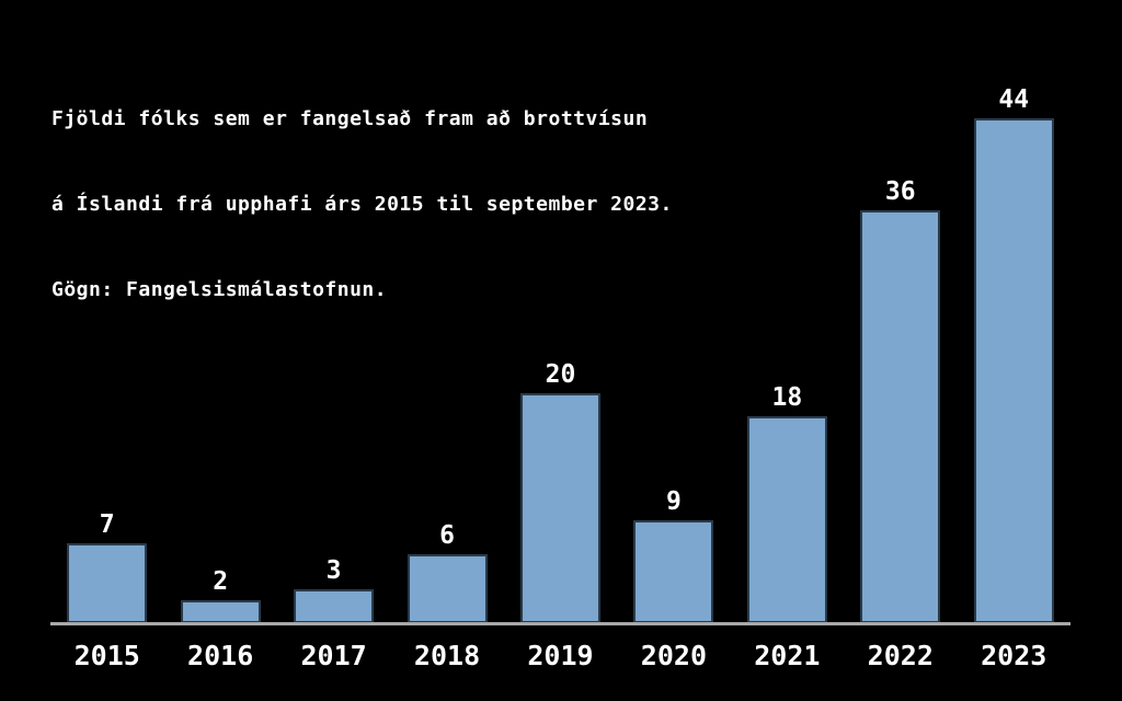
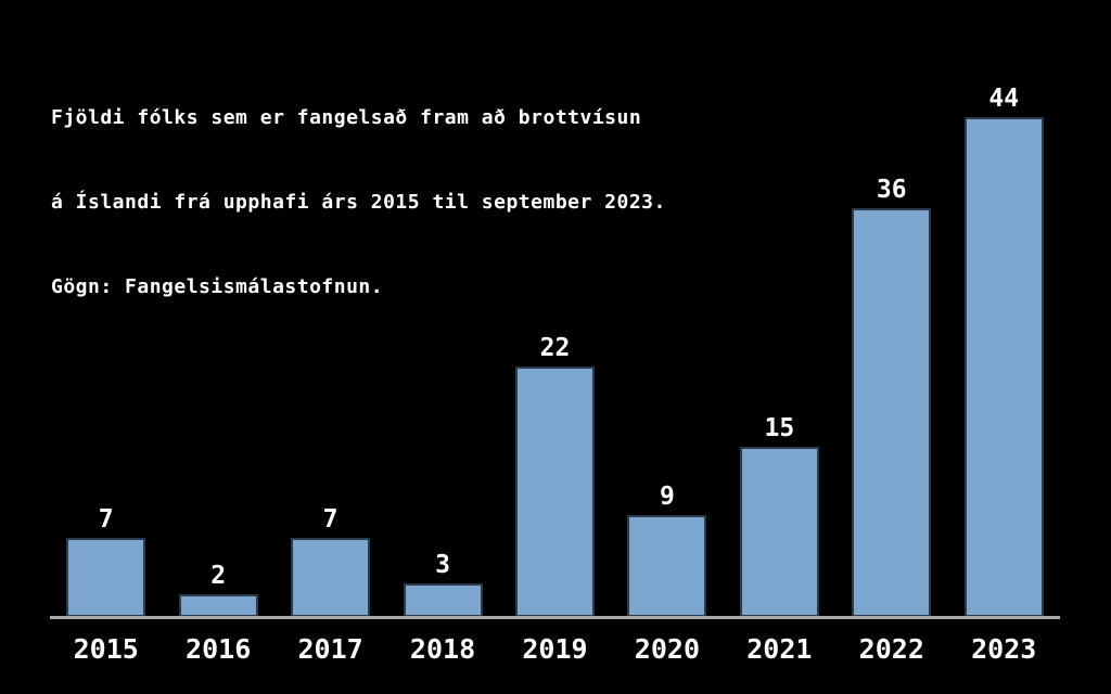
2017: 3 -> 7
2018: 6 -> 3
2019: 20 -> 22
2021: 18 -> 15
